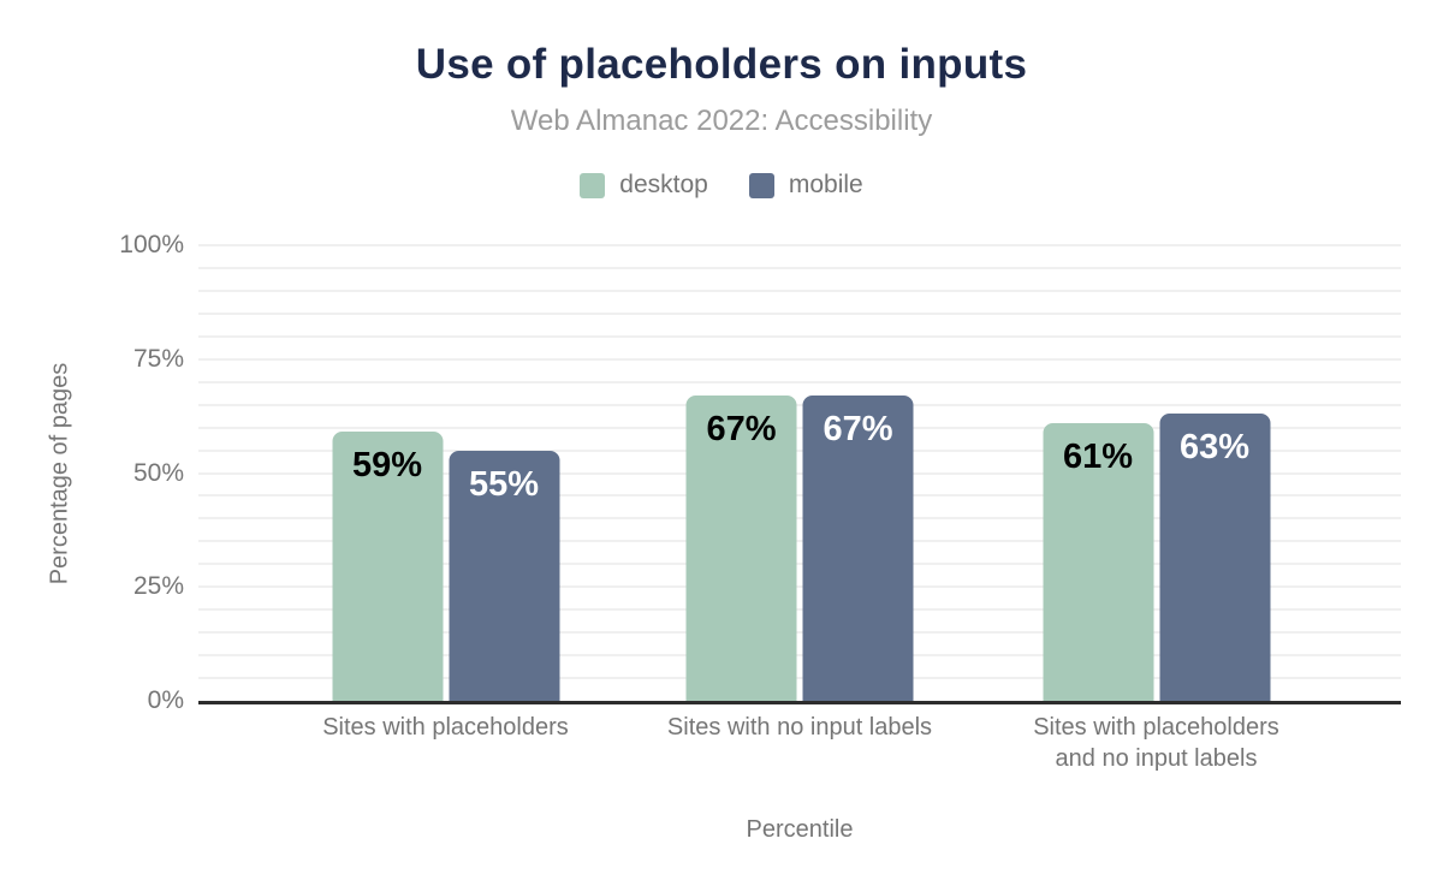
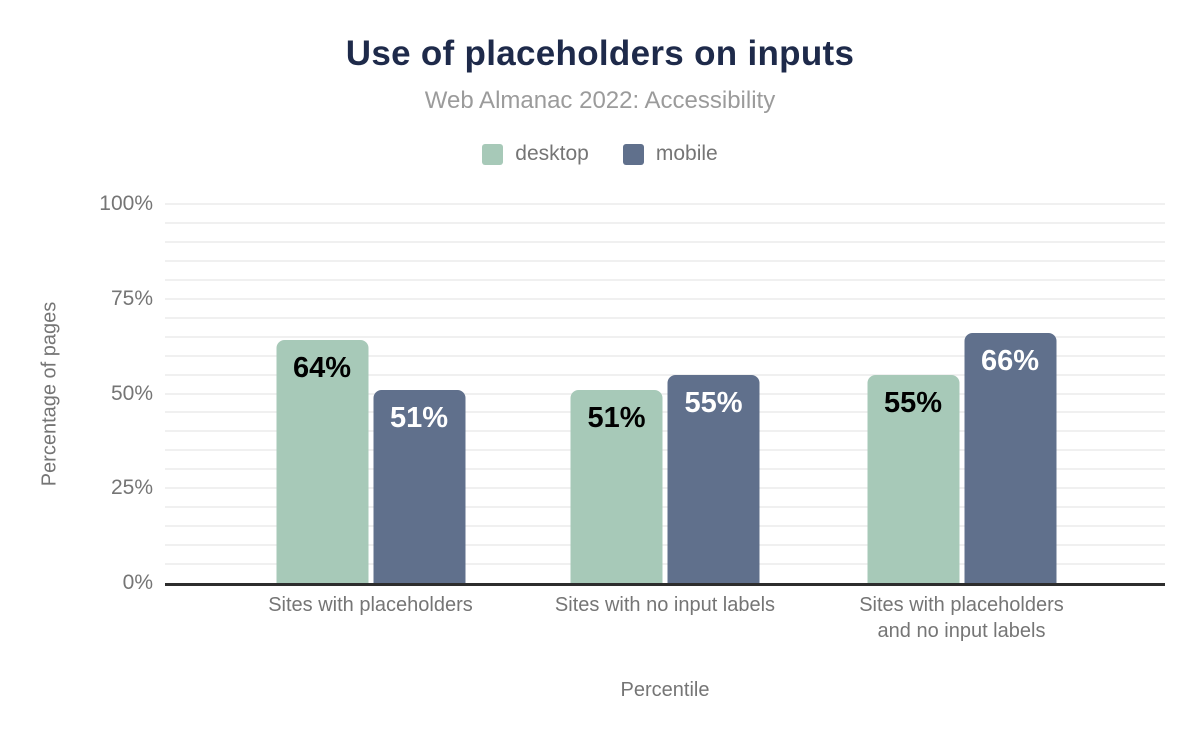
desktop/Sites with placeholders: 59% -> 64%
mobile/Sites with placeholders: 55% -> 51%
desktop/Sites with no input labels: 67% -> 51%
mobile/Sites with no input labels: 67% -> 55%
desktop/Sites with placeholders and no input labels: 61% -> 55%
mobile/Sites with placeholders and no input labels: 63% -> 66%
